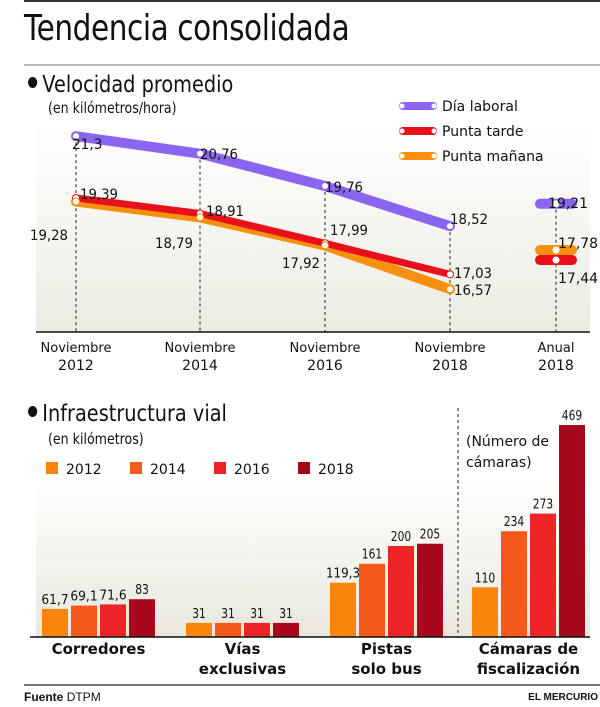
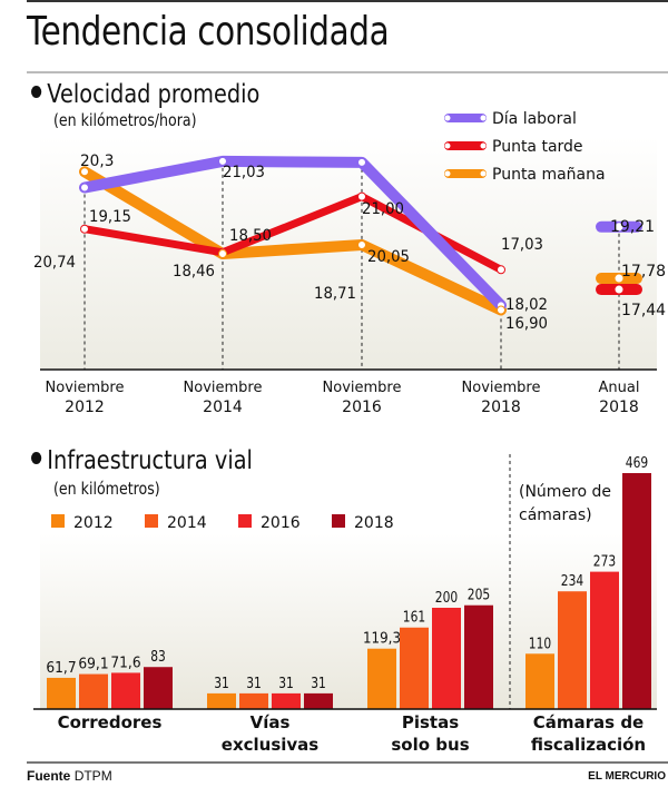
Velocidad promedio/Día laboral/Noviembre 2012: 21,3 -> 20,3
Velocidad promedio/Punta tarde/Noviembre 2012: 19,39 -> 19,15
Velocidad promedio/Punta mañana/Noviembre 2012: 19,28 -> 20,74
Velocidad promedio/Día laboral/Noviembre 2014: 20,76 -> 21,03
Velocidad promedio/Punta tarde/Noviembre 2014: 18,91 -> 18,50
Velocidad promedio/Punta mañana/Noviembre 2014: 18,79 -> 18,46
Velocidad promedio/Día laboral/Noviembre 2016: 19,76 -> 21,00
Velocidad promedio/Punta tarde/Noviembre 2016: 17,99 -> 20,05
Velocidad promedio/Punta mañana/Noviembre 2016: 17,92 -> 18,71
Velocidad promedio/Día laboral/Noviembre 2018: 18,52 -> 17,03
Velocidad promedio/Punta tarde/Noviembre 2018: 17,03 -> 18,02
Velocidad promedio/Punta mañana/Noviembre 2018: 16,57 -> 16,90
